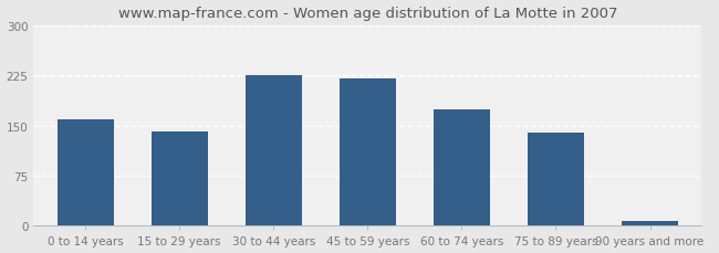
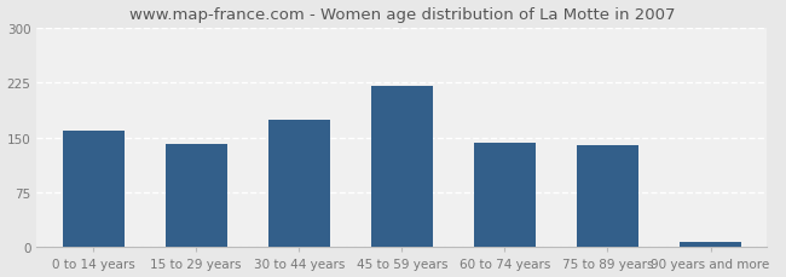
30 to 44 years: 226 -> 175
60 to 74 years: 174 -> 143
